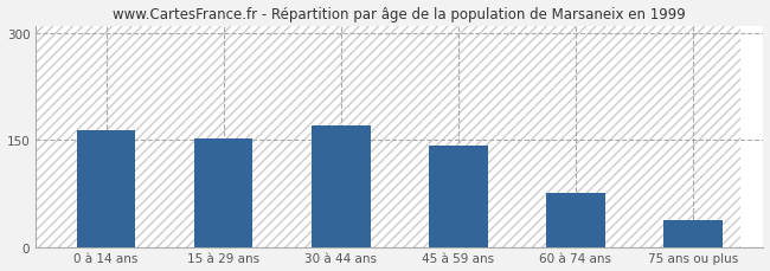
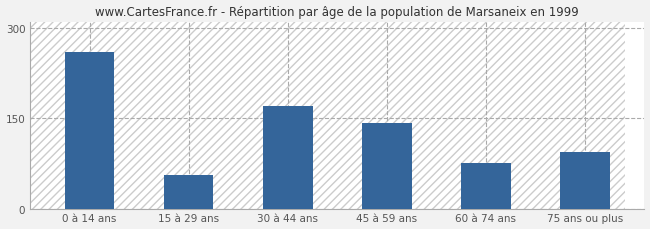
0 à 14 ans: 163 -> 260
15 à 29 ans: 151 -> 56
75 ans ou plus: 38 -> 94
